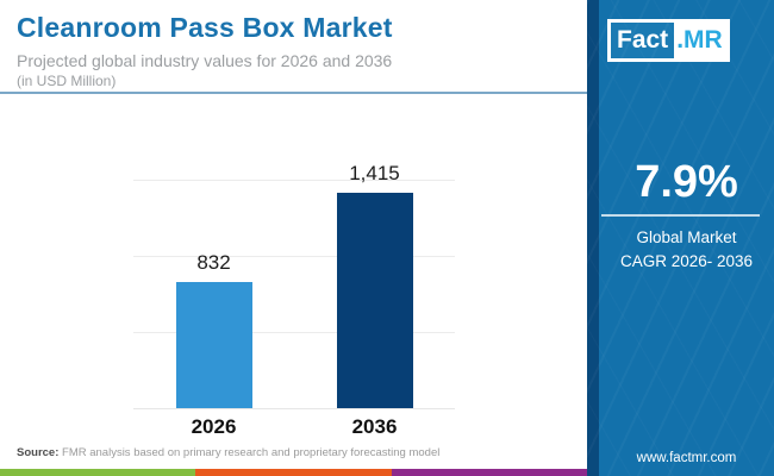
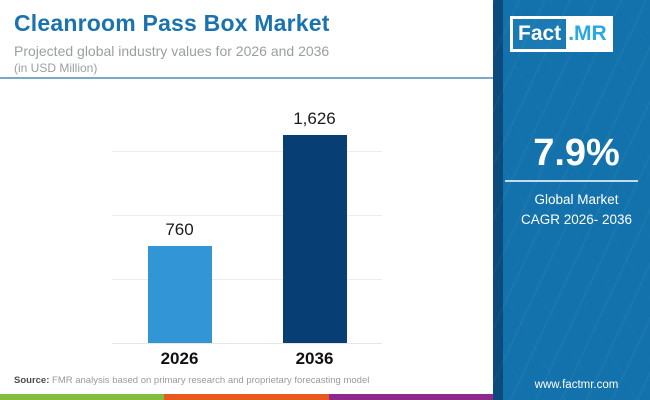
2026: 832 -> 760
2036: 1,415 -> 1,626
